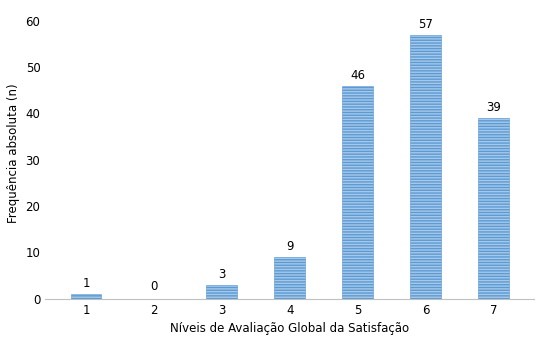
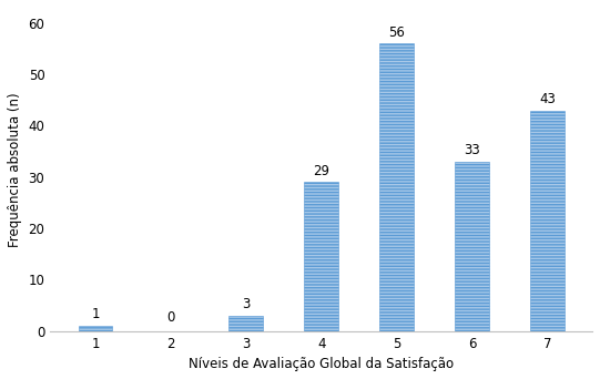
4: 9 -> 29
5: 46 -> 56
6: 57 -> 33
7: 39 -> 43
